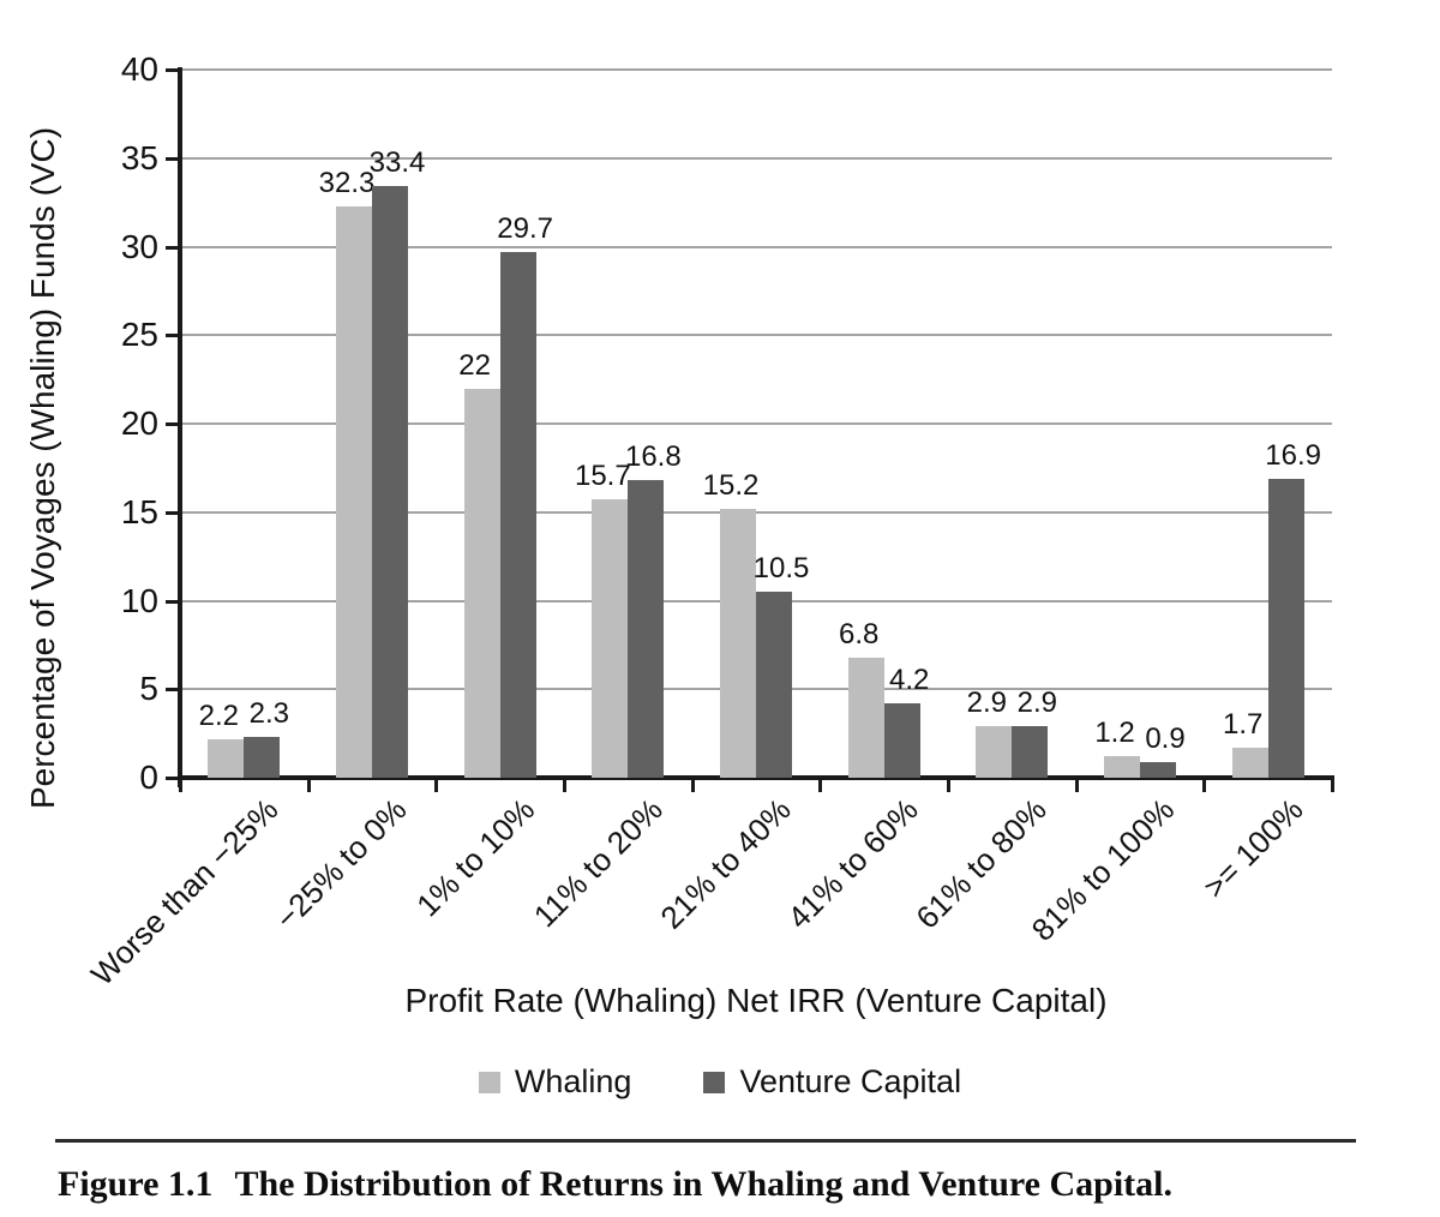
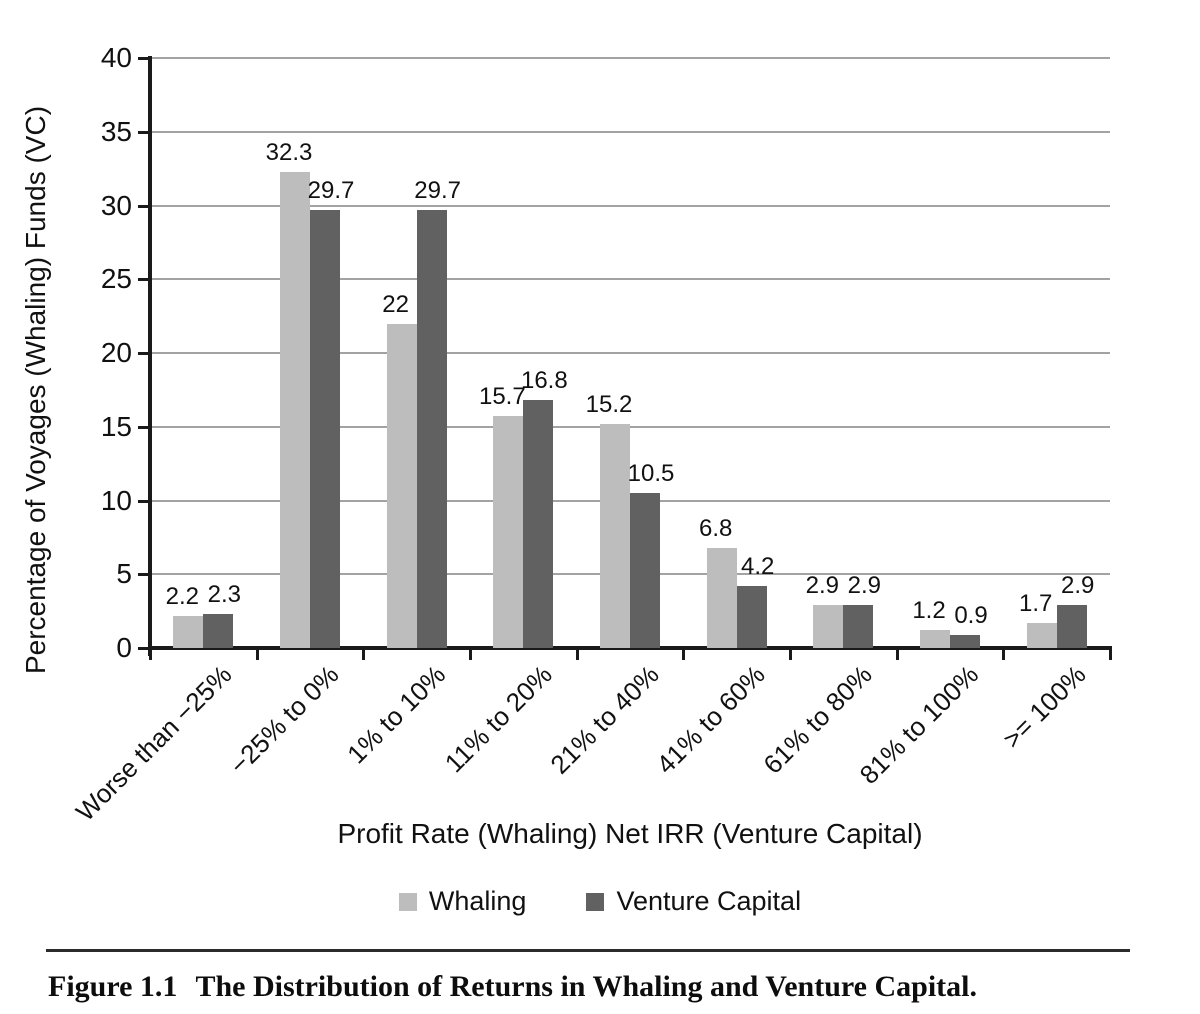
Venture Capital/−25% to 0%: 33.4 -> 29.7
Venture Capital/>= 100%: 16.9 -> 2.9
